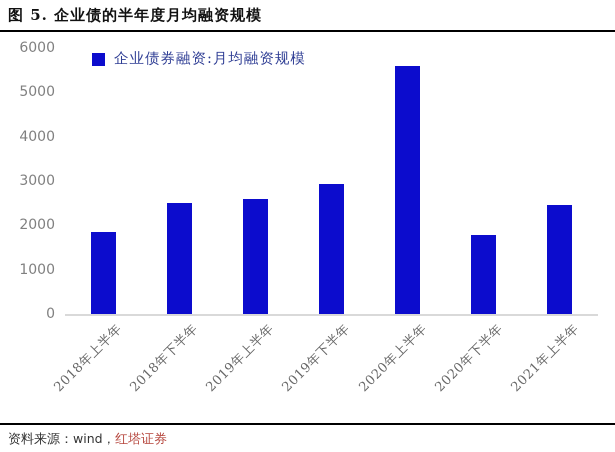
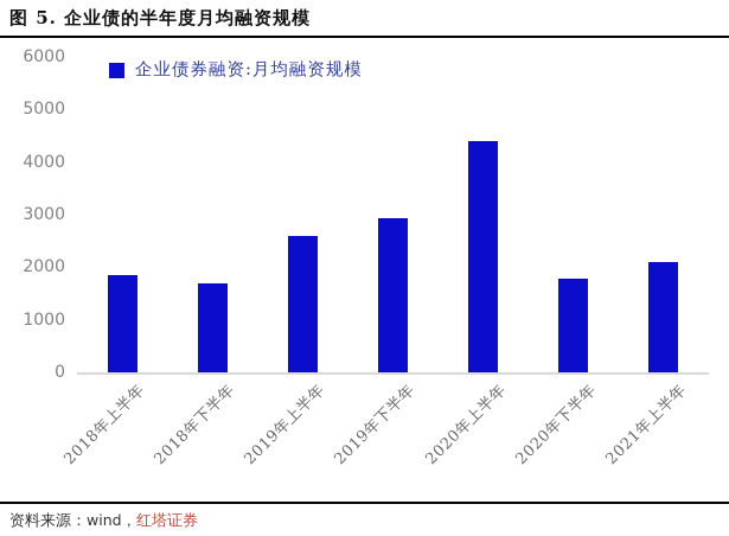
2018年下半年: 2500 -> 1700
2020年上半年: 5600 -> 4400
2021年上半年: 2500 -> 2100
